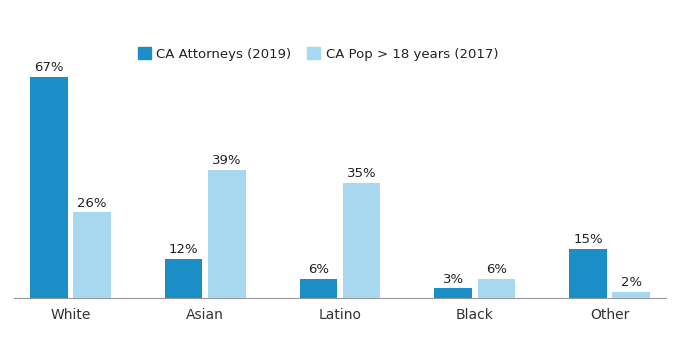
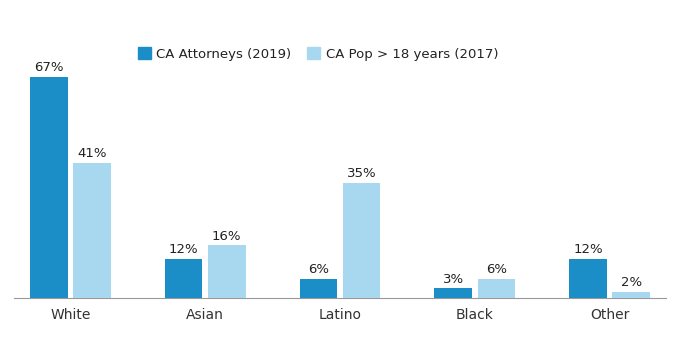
CA Pop > 18 years (2017)/White: 26% -> 41%
CA Pop > 18 years (2017)/Asian: 39% -> 16%
CA Attorneys (2019)/Other: 15% -> 12%
